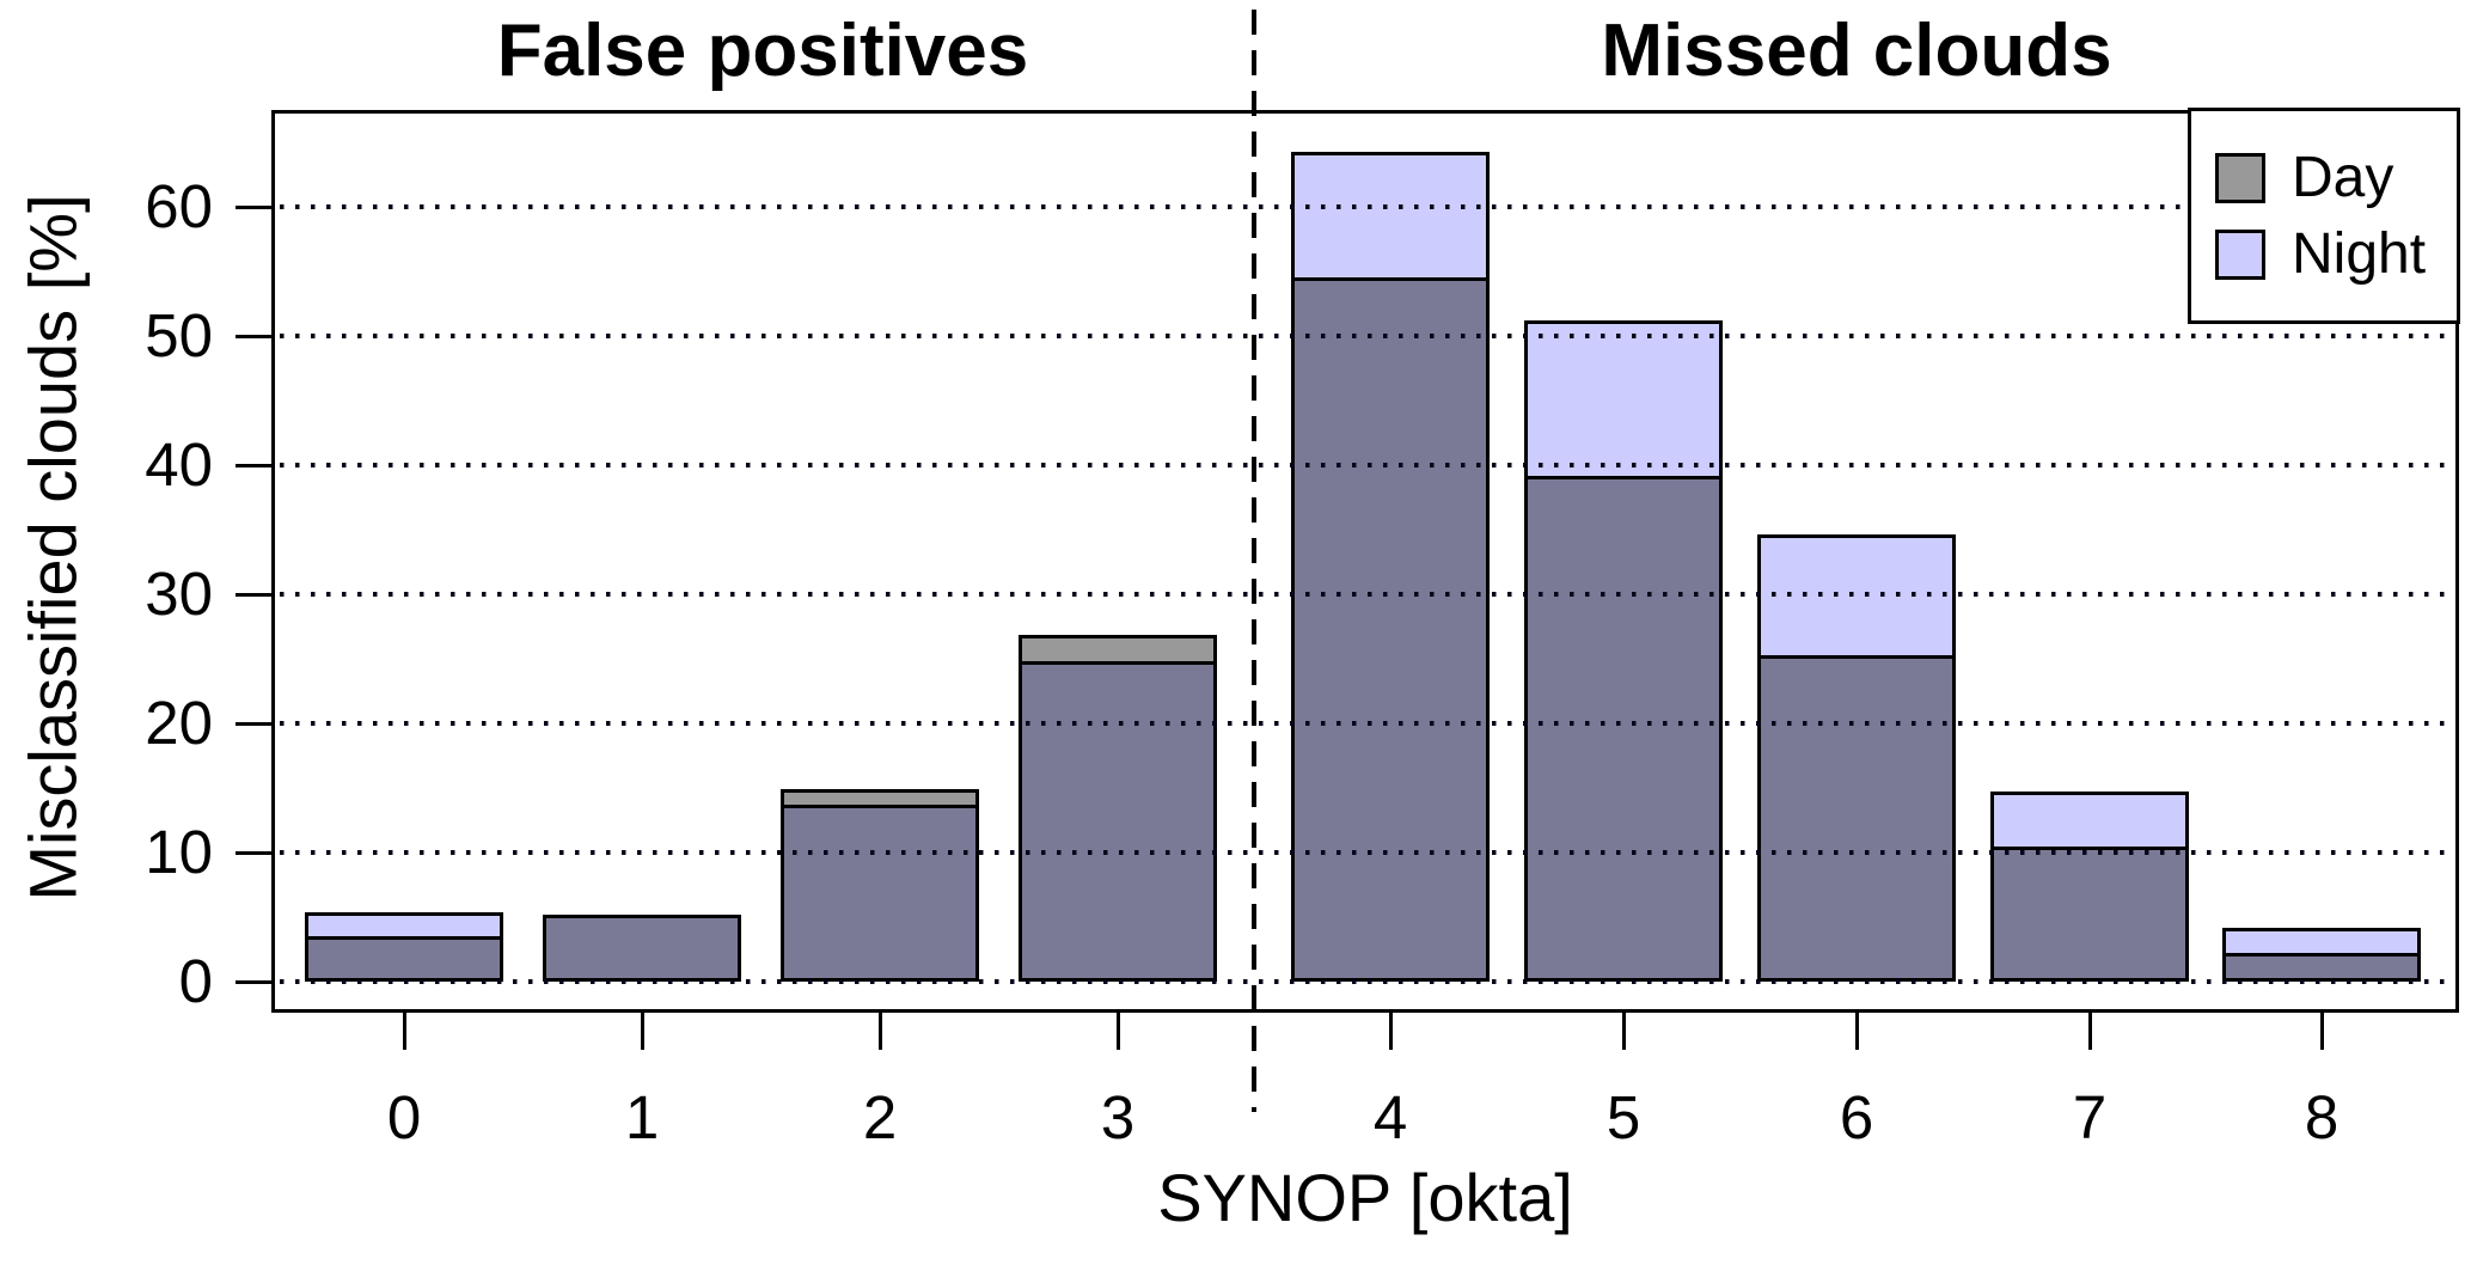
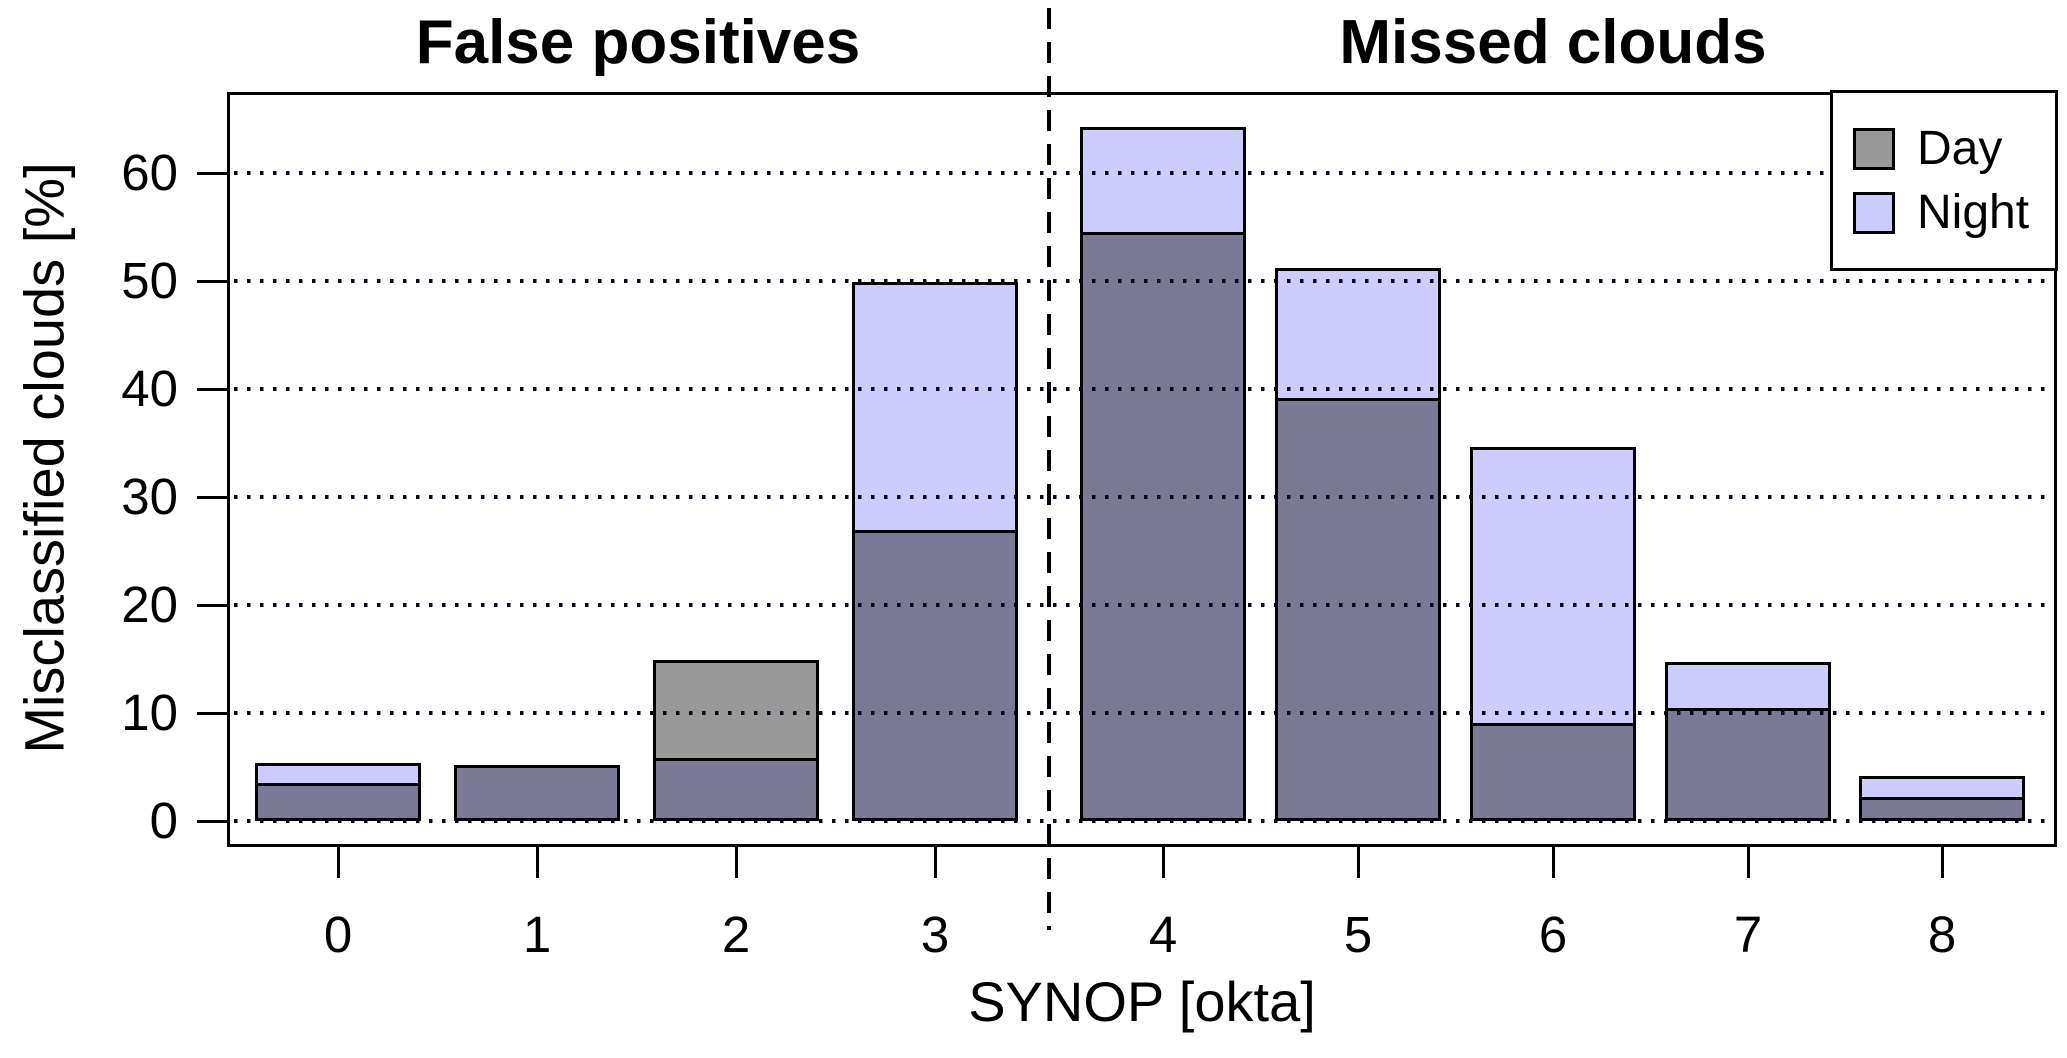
Night/2: 13.7 -> 5.8
Night/3: 24.8 -> 49.9
Day/6: 25.3 -> 9.1
